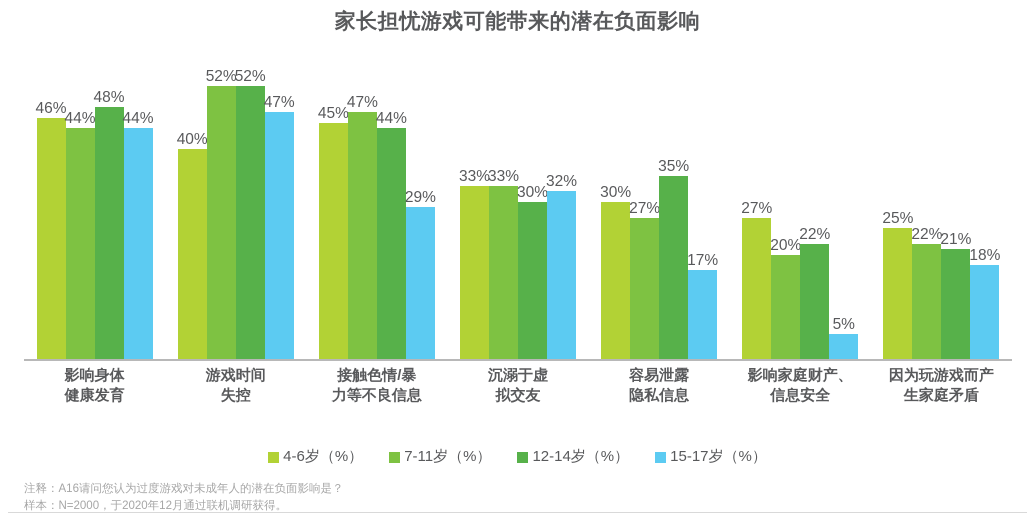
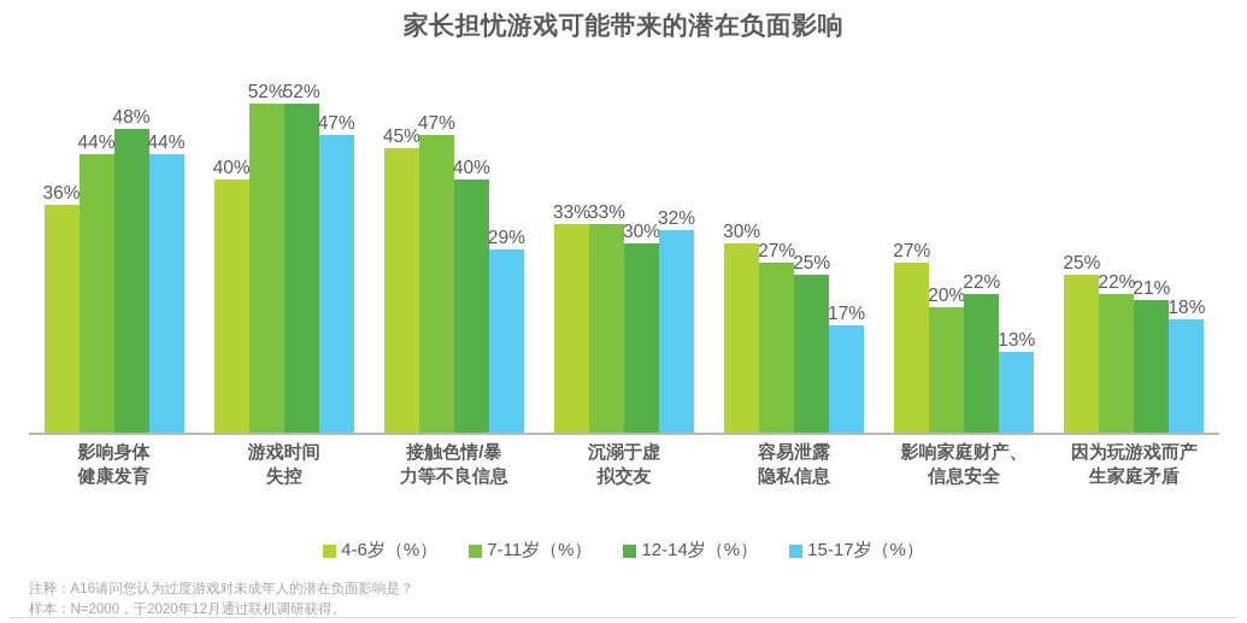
4-6岁（%）/影响身体 健康发育: 46% -> 36%
12-14岁（%）/接触色情/暴 力等不良信息: 44% -> 40%
12-14岁（%）/容易泄露 隐私信息: 35% -> 25%
15-17岁（%）/影响家庭财产、 信息安全: 5% -> 13%
